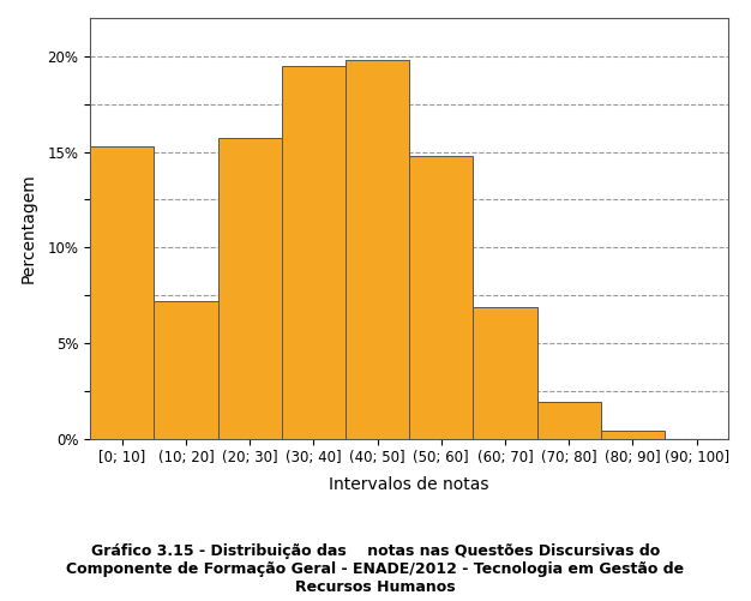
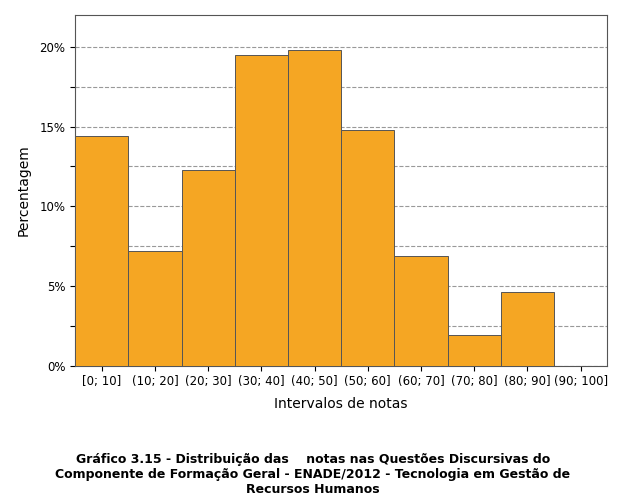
[0; 10]: 15.3% -> 14.4%
(20; 30]: 15.7% -> 12.3%
(80; 90]: 0.4% -> 4.6%
